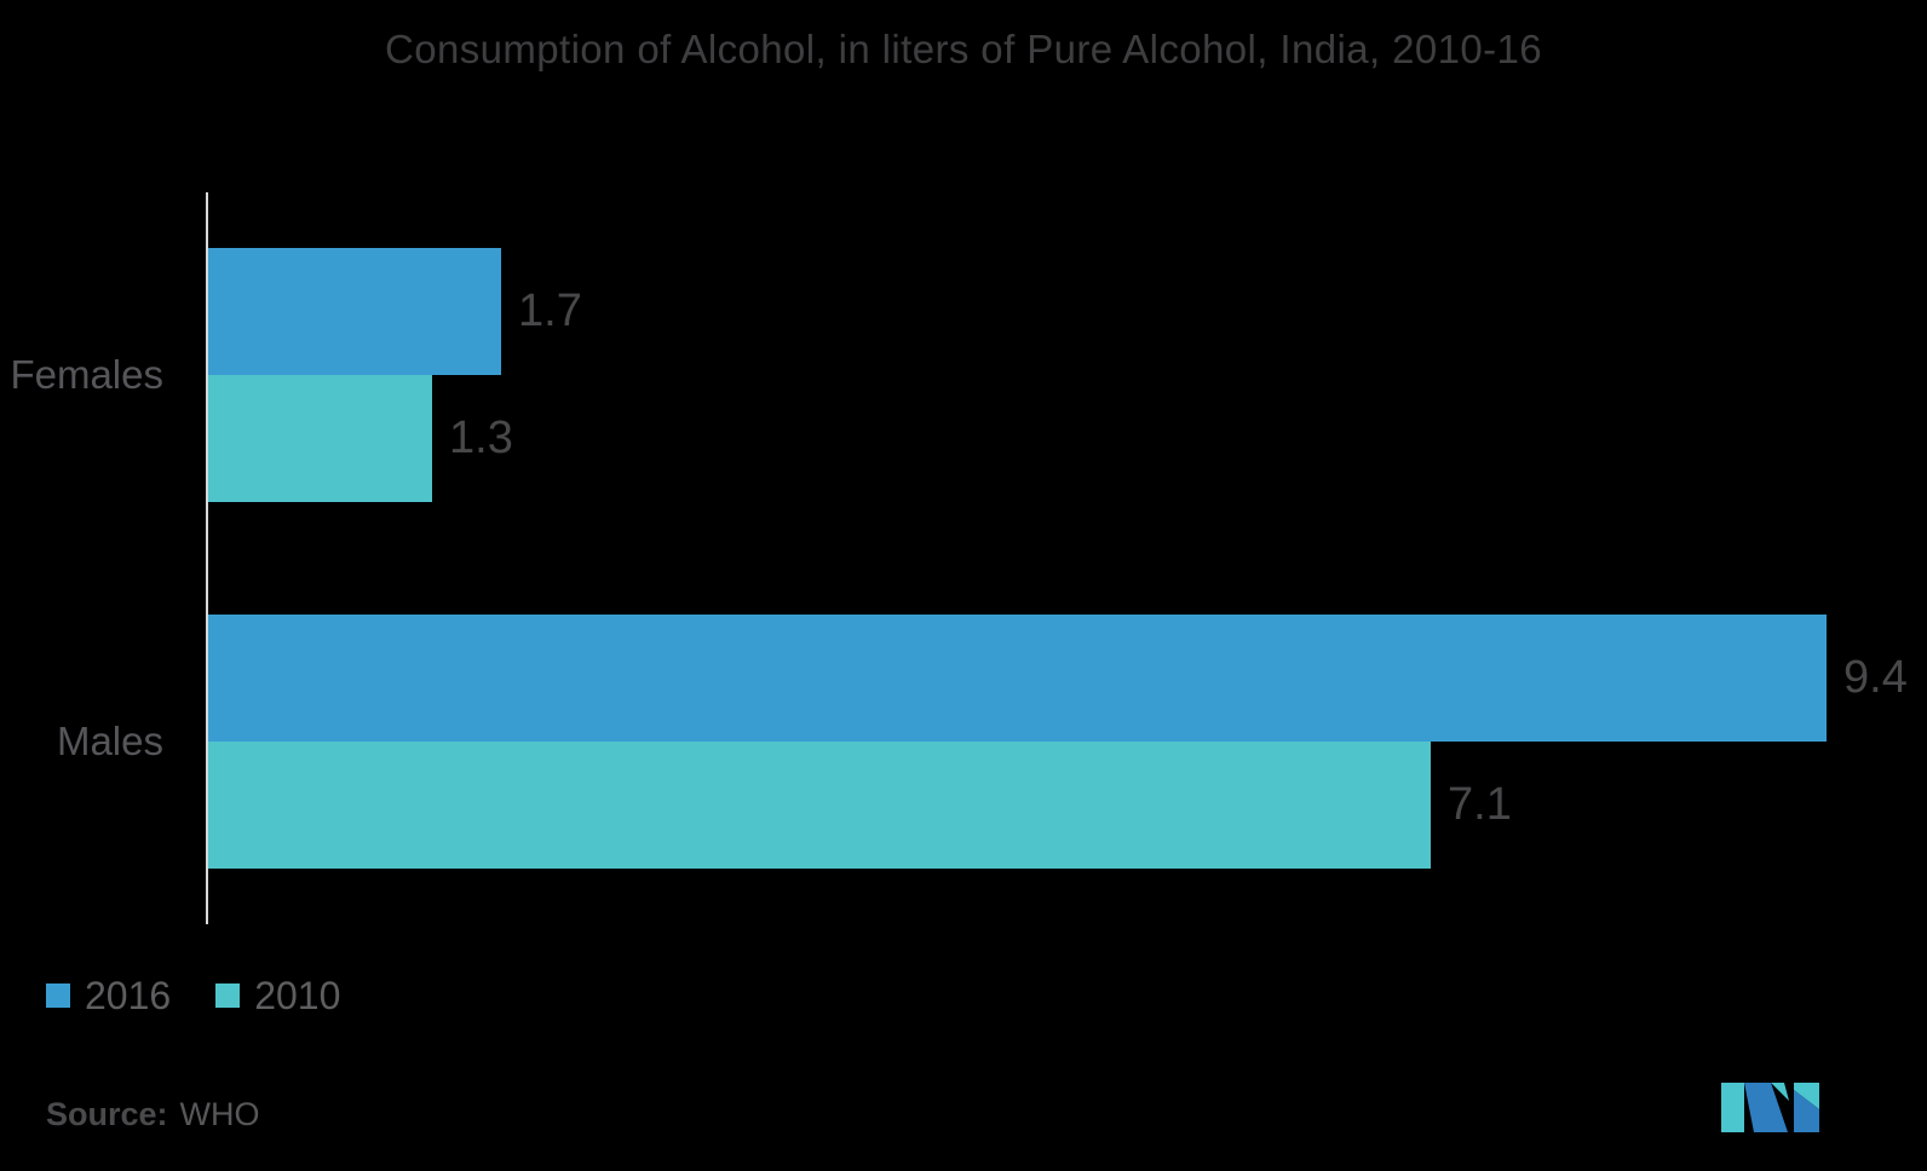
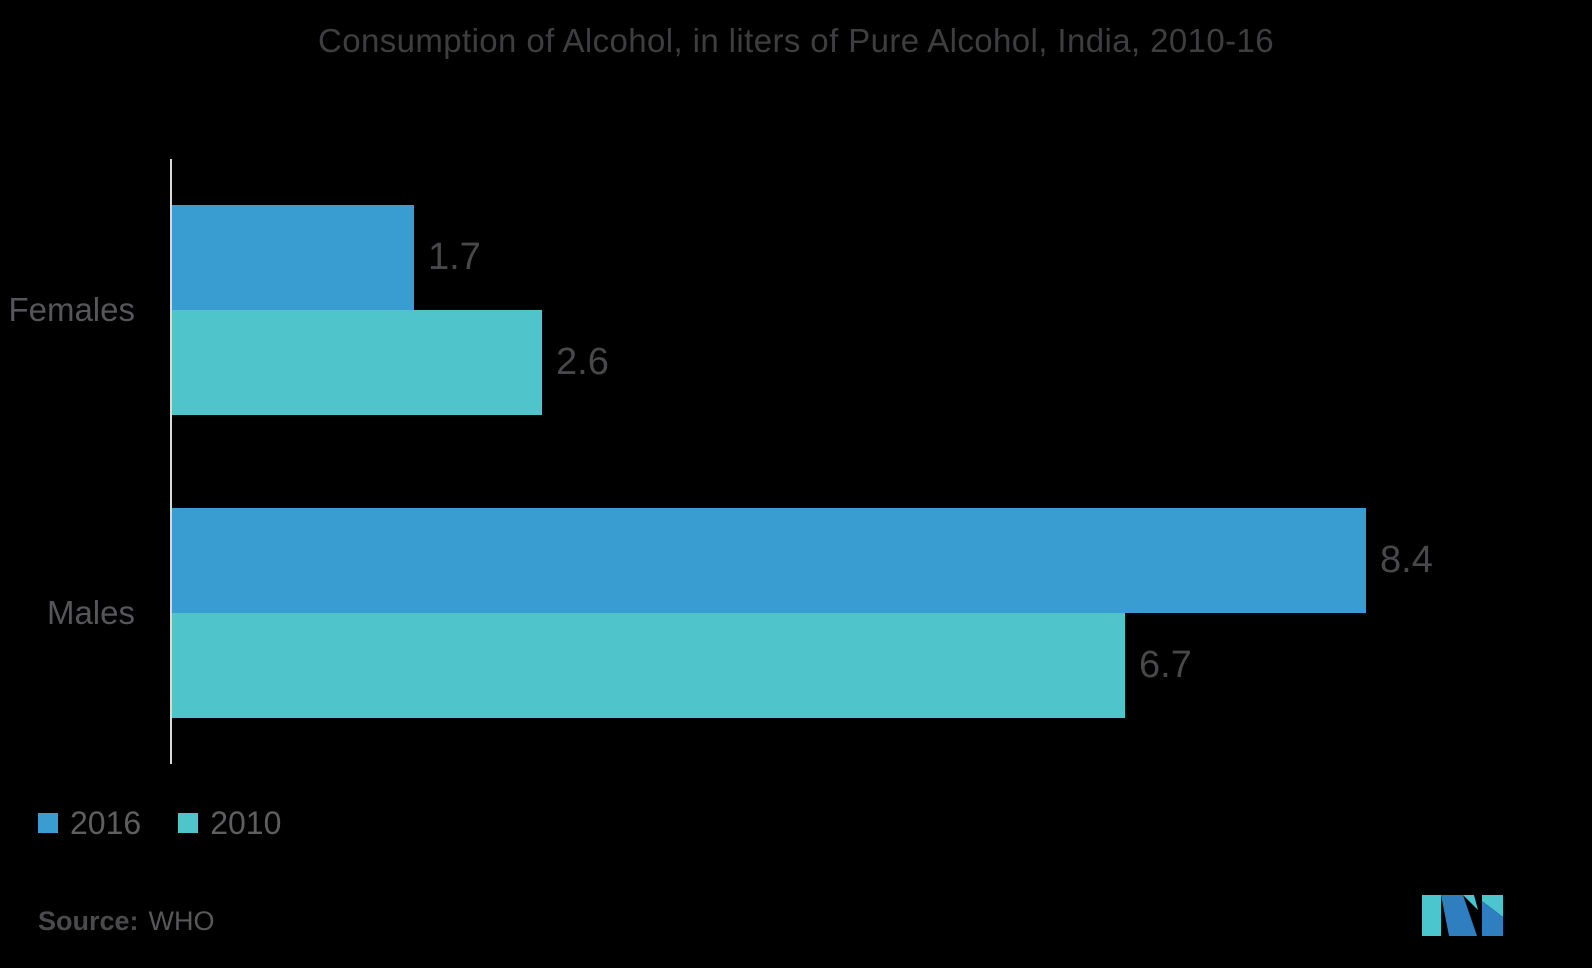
2010/Females: 1.3 -> 2.6
2016/Males: 9.4 -> 8.4
2010/Males: 7.1 -> 6.7
